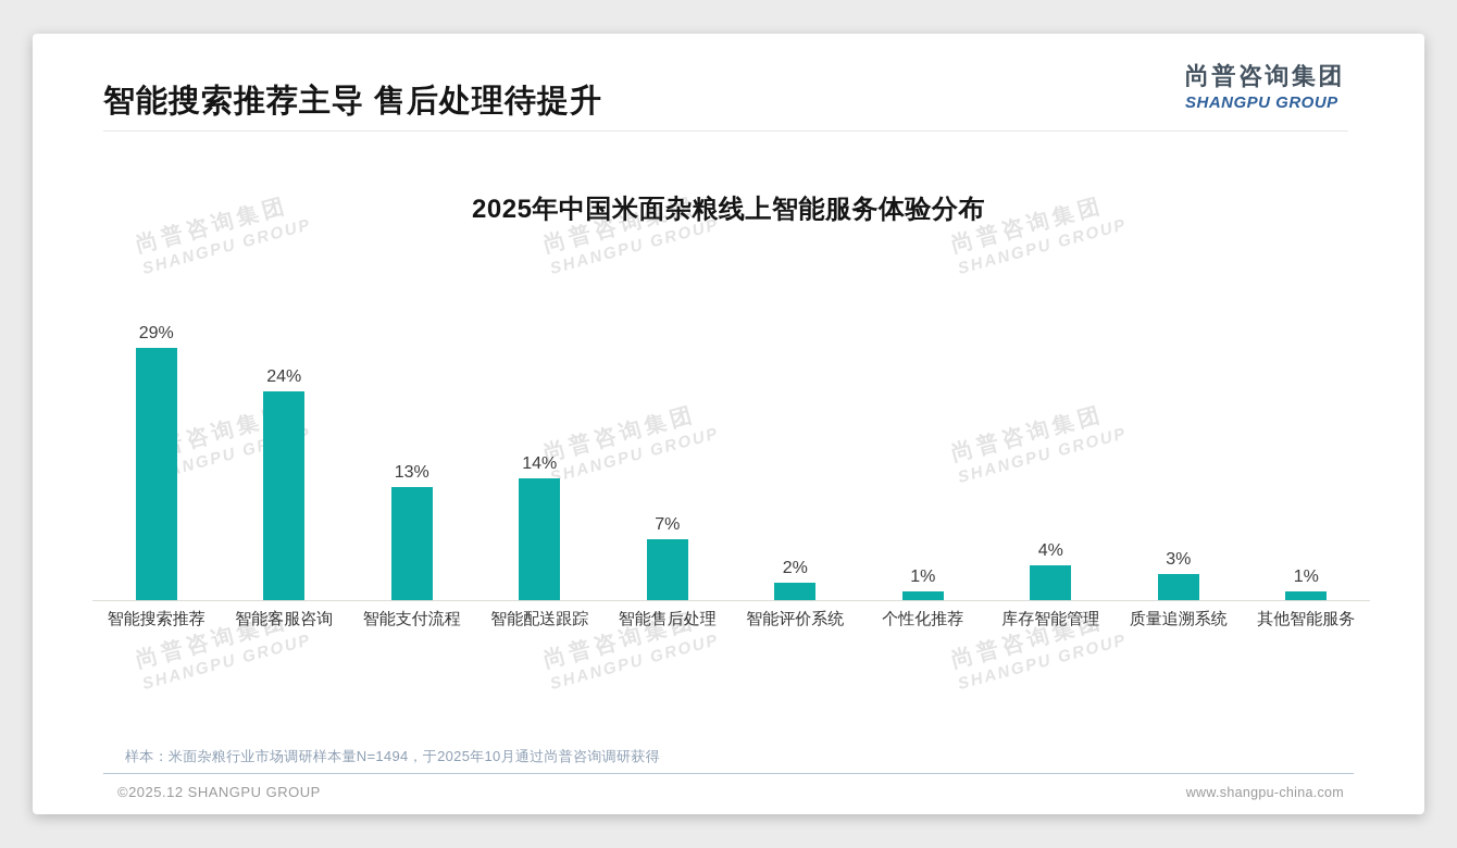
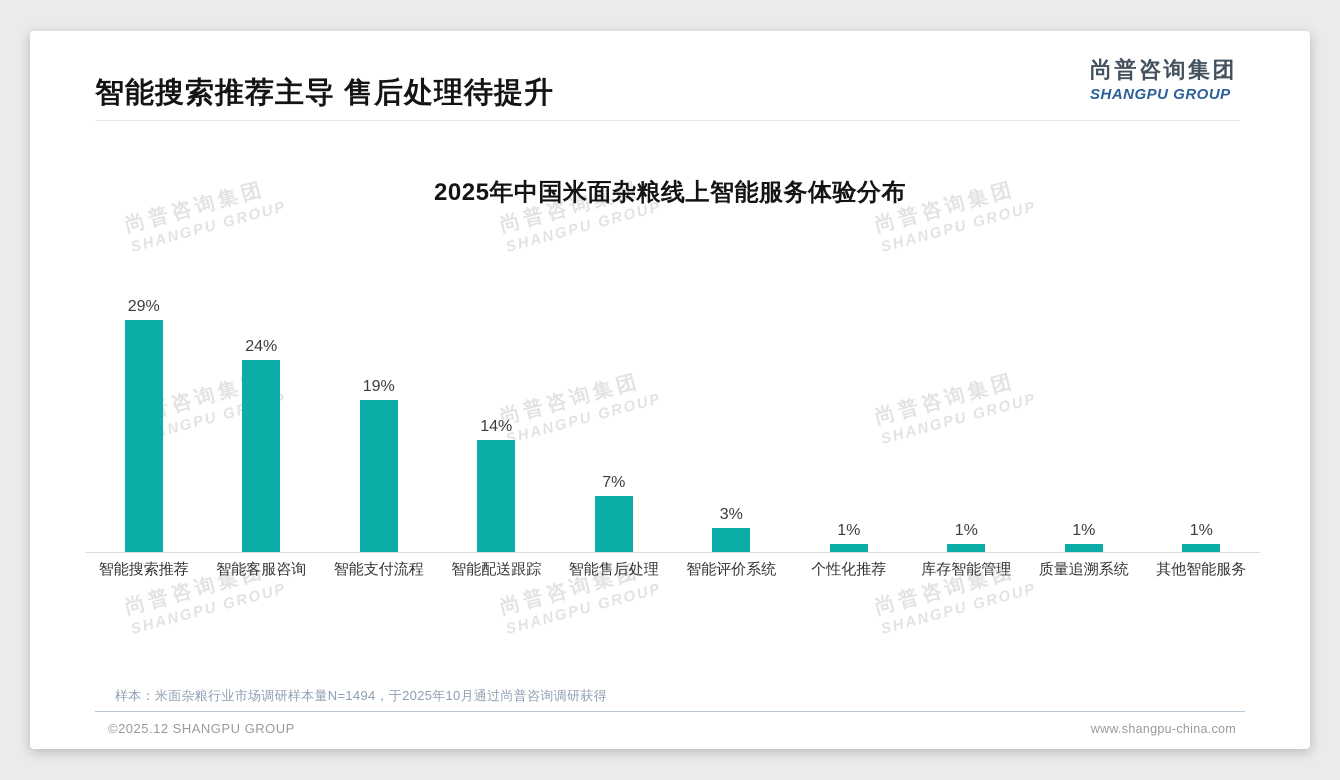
智能支付流程: 13% -> 19%
智能评价系统: 2% -> 3%
库存智能管理: 4% -> 1%
质量追溯系统: 3% -> 1%
